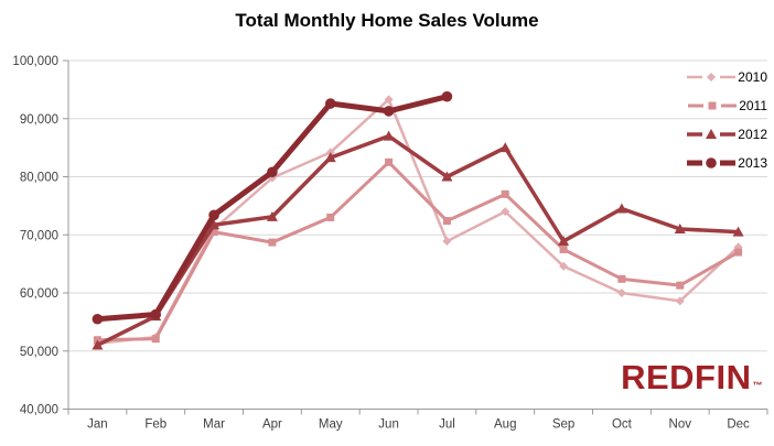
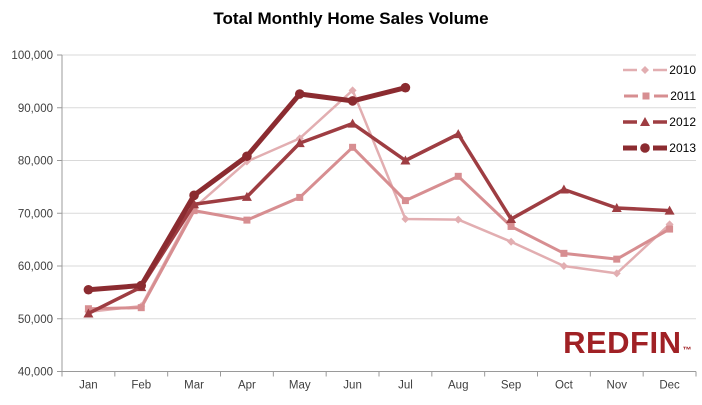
2010/Aug: 74000 -> 69000
